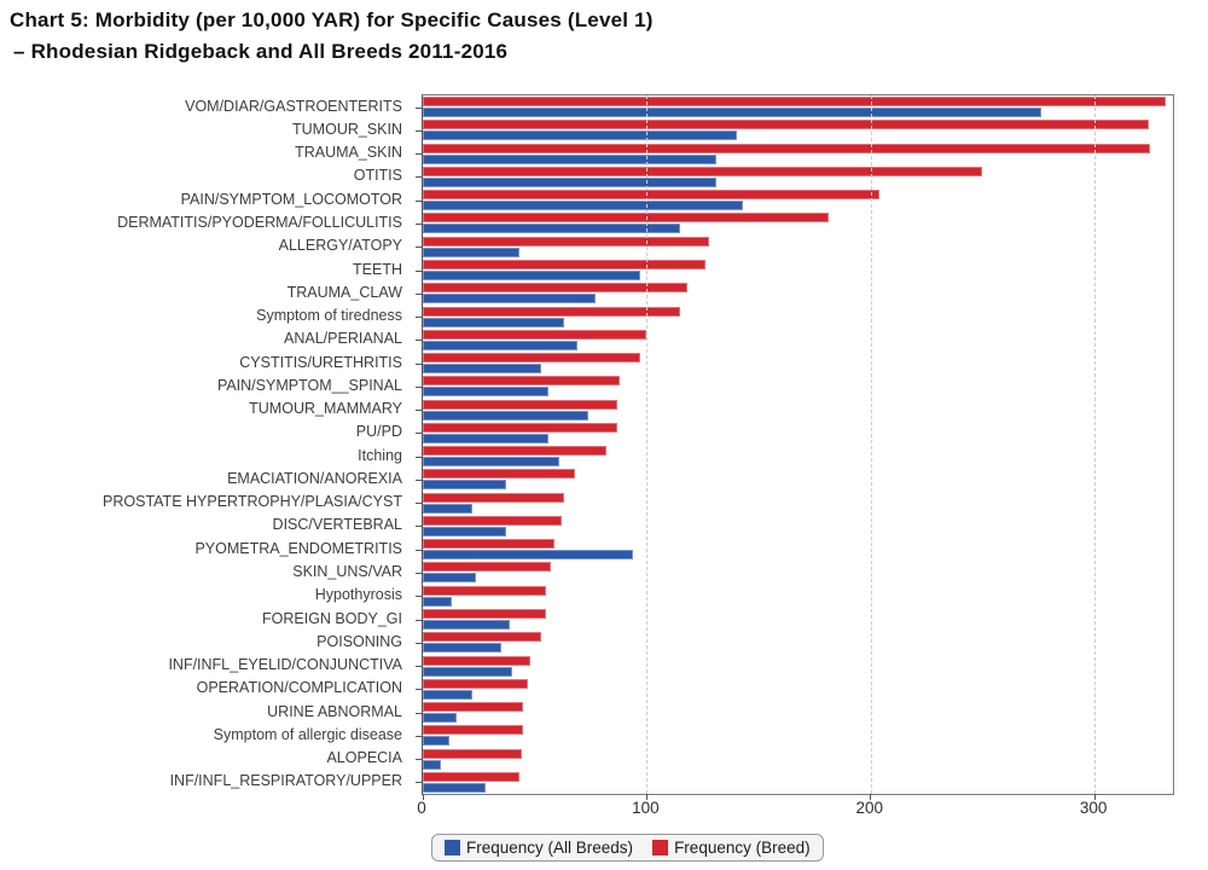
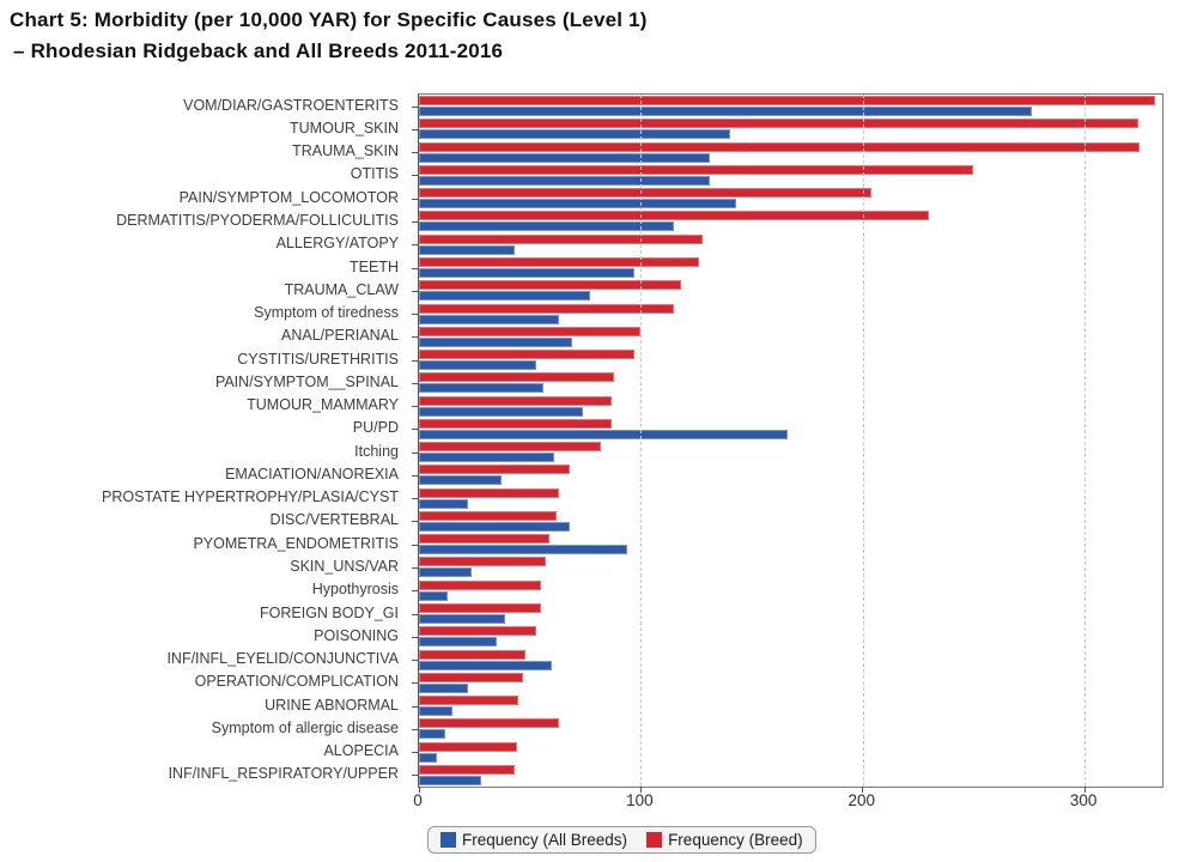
Frequency (Breed)/DERMATITIS/PYODERMA/FOLLICULITIS: 181 -> 230
Frequency (All Breeds)/PU/PD: 56 -> 166
Frequency (All Breeds)/DISC/VERTEBRAL: 37 -> 68
Frequency (All Breeds)/INF/INFL_EYELID/CONJUNCTIVA: 40 -> 60
Frequency (Breed)/Symptom of allergic disease: 45 -> 63
